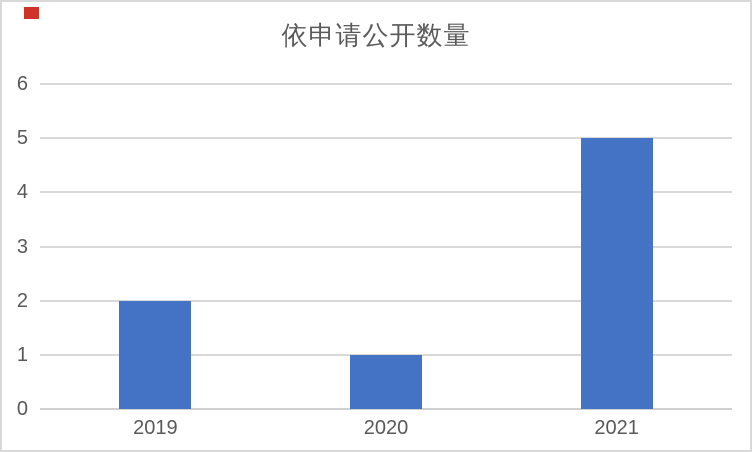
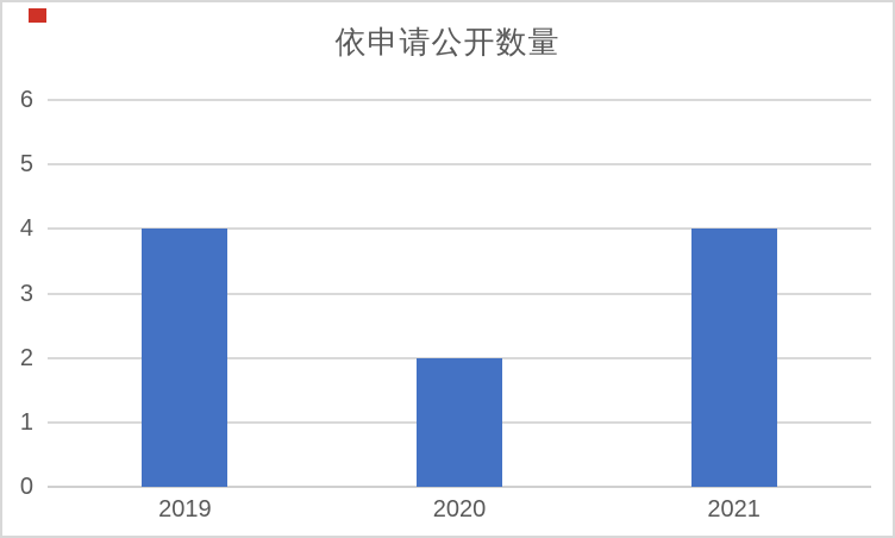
2019: 2 -> 4
2020: 1 -> 2
2021: 5 -> 4
